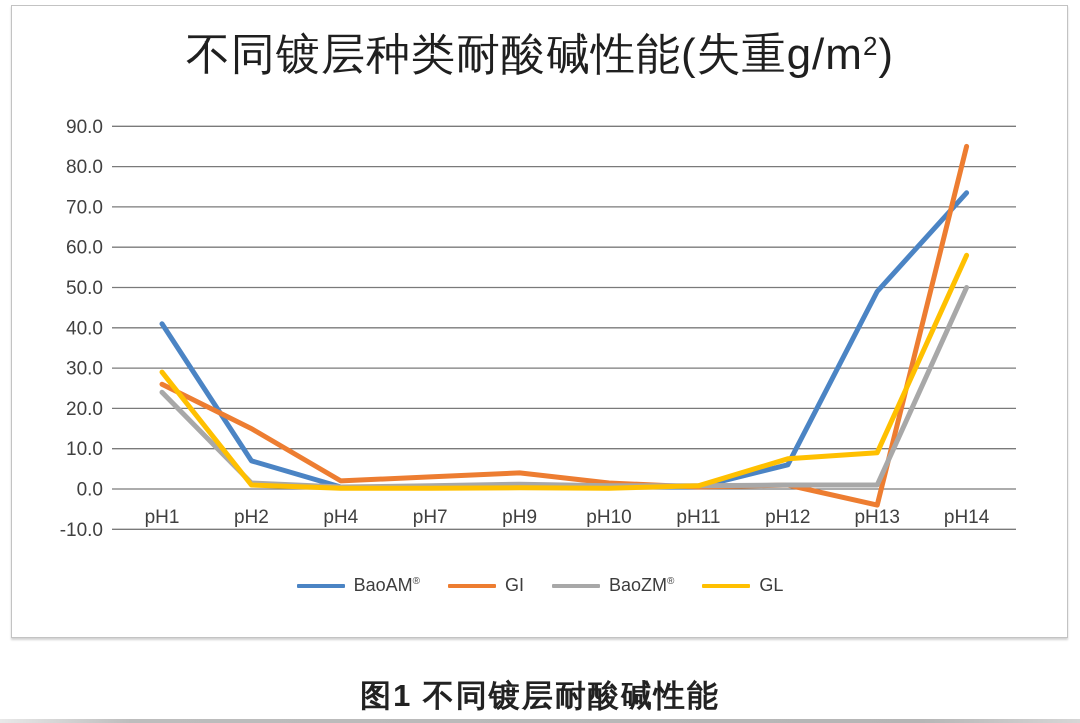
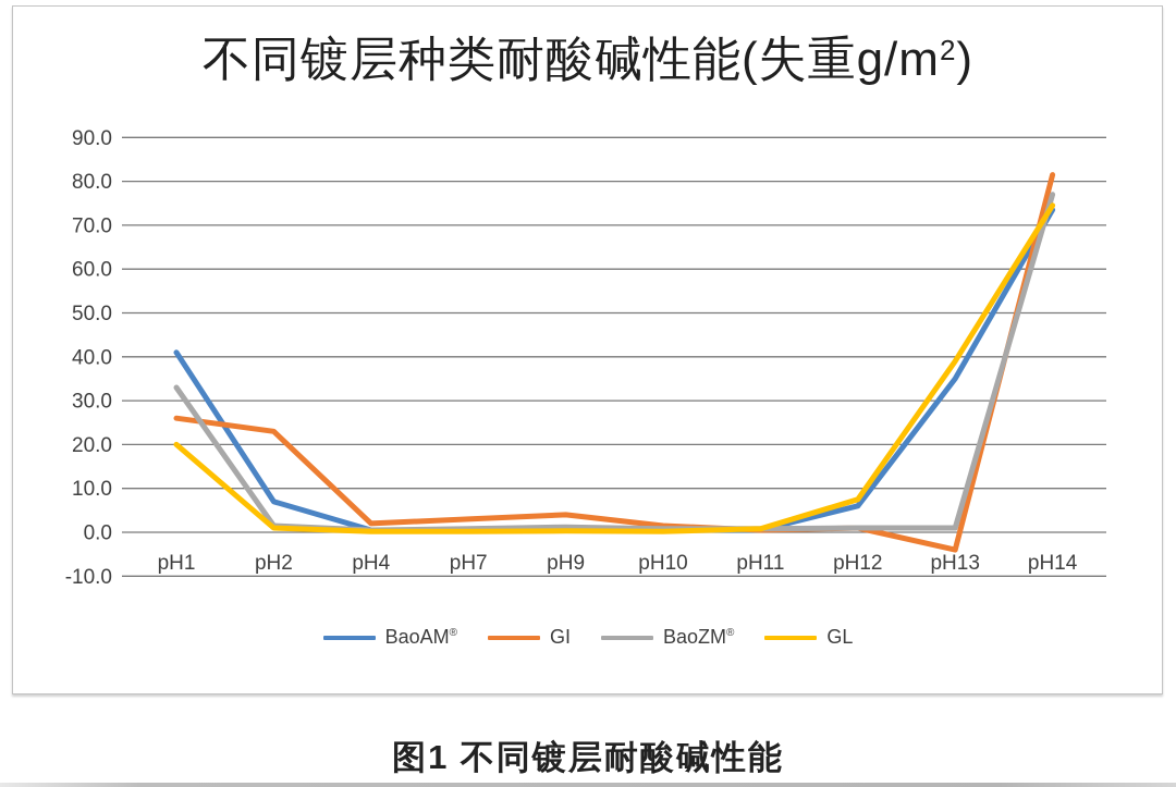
BaoZM®/pH1: 24 -> 33
GL/pH1: 29 -> 20
GI/pH2: 15 -> 23
BaoAM®/pH13: 49 -> 35
GL/pH13: 9 -> 39
GI/pH14: 85 -> 82
BaoZM®/pH14: 50 -> 77
GL/pH14: 58 -> 74
